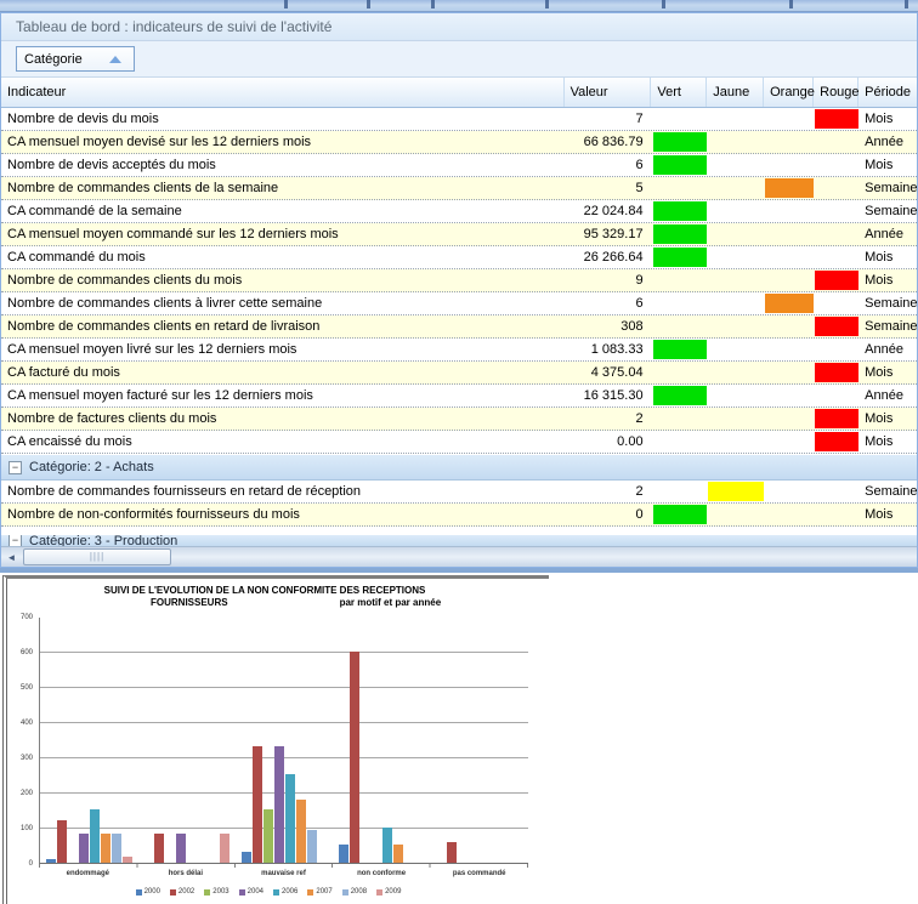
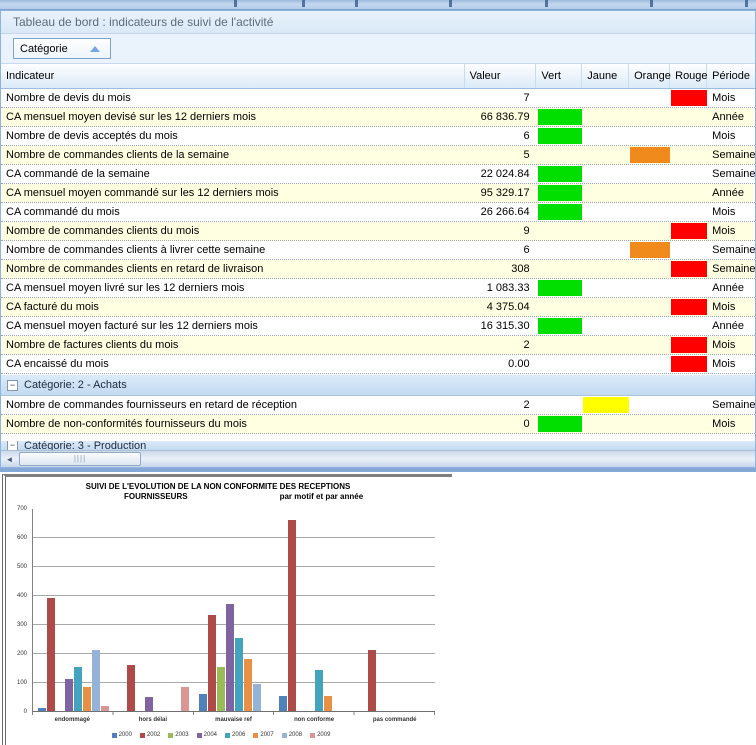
2002/endommagé: 120 -> 390
2004/endommagé: 80 -> 110
2008/endommagé: 80 -> 210
2002/hors délai: 80 -> 160
2004/hors délai: 80 -> 50
2000/mauvaise ref: 30 -> 60
2004/mauvaise ref: 330 -> 370
2002/non conforme: 600 -> 660
2006/non conforme: 100 -> 140
2002/pas commandé: 60 -> 210
